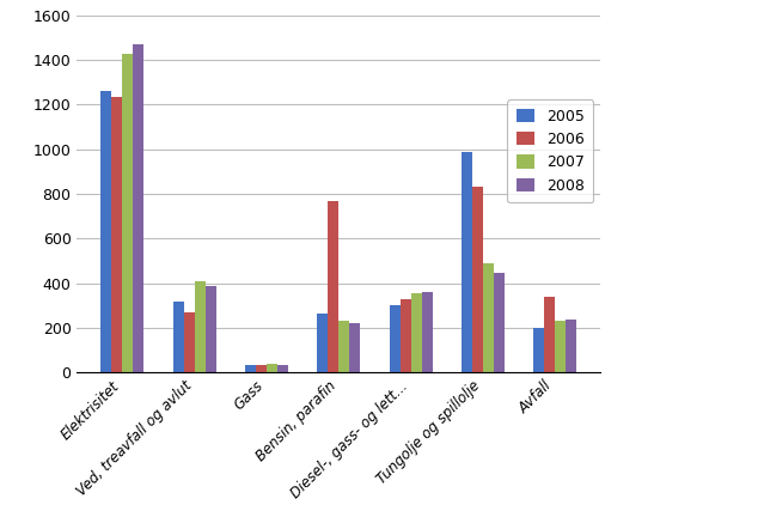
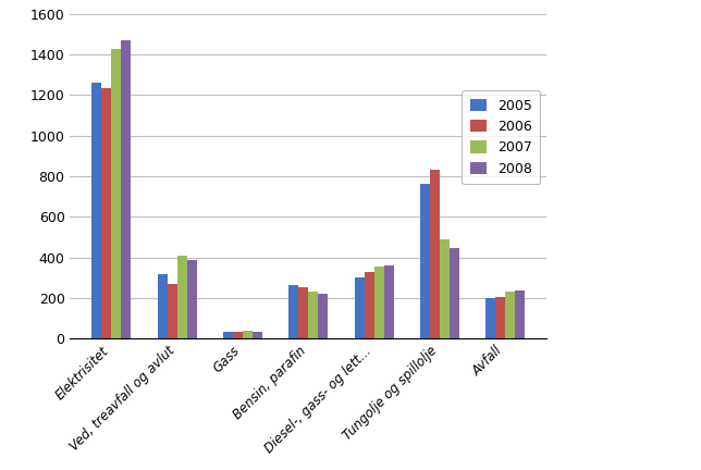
2006/Bensin, parafin: 770 -> 260
2005/Tungolje og spillolje: 990 -> 760
2006/Avfall: 340 -> 200
